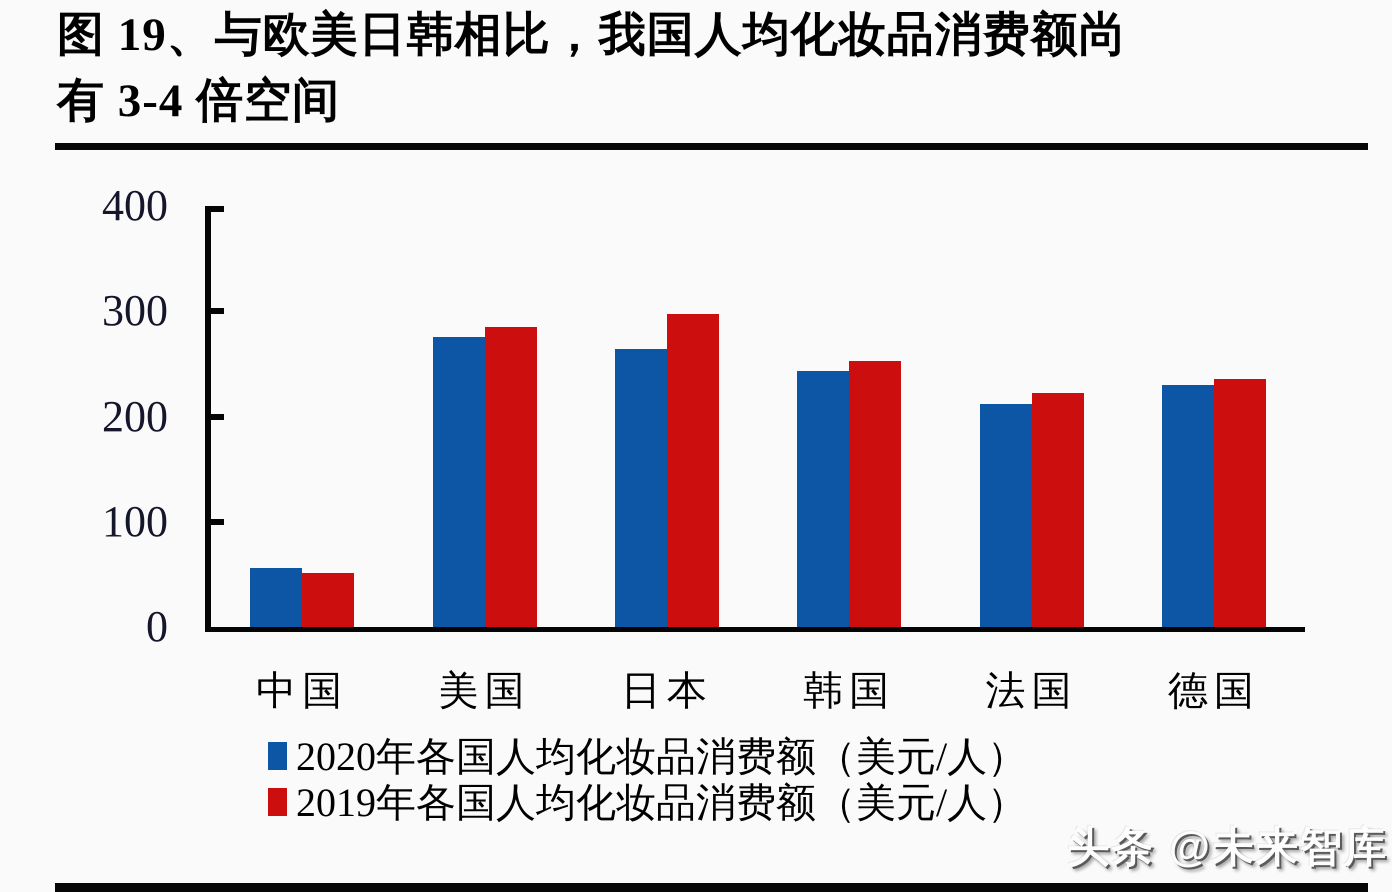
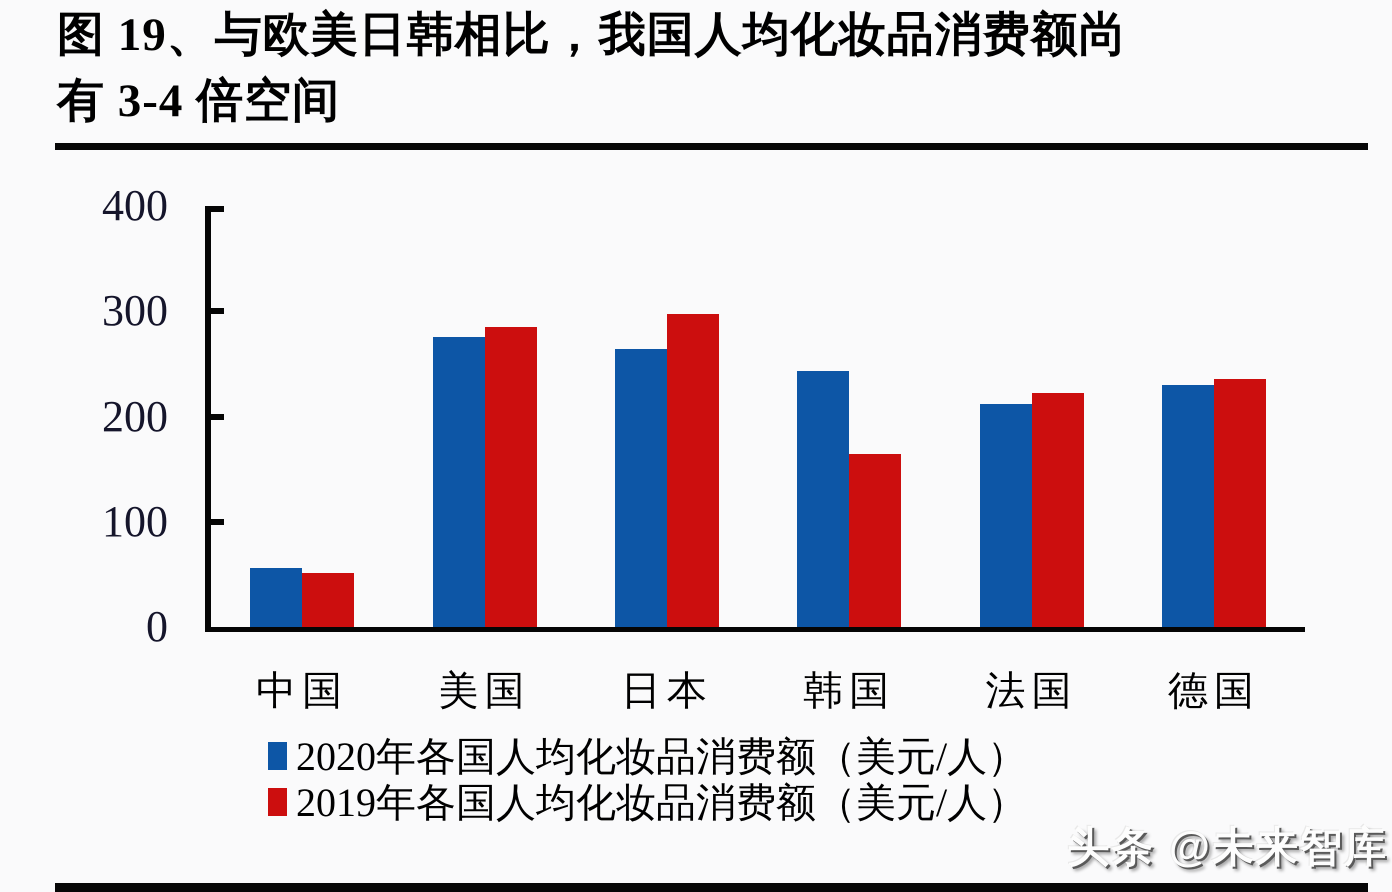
2019年各国人均化妆品消费额（美元/人）/韩国: 253 -> 164
